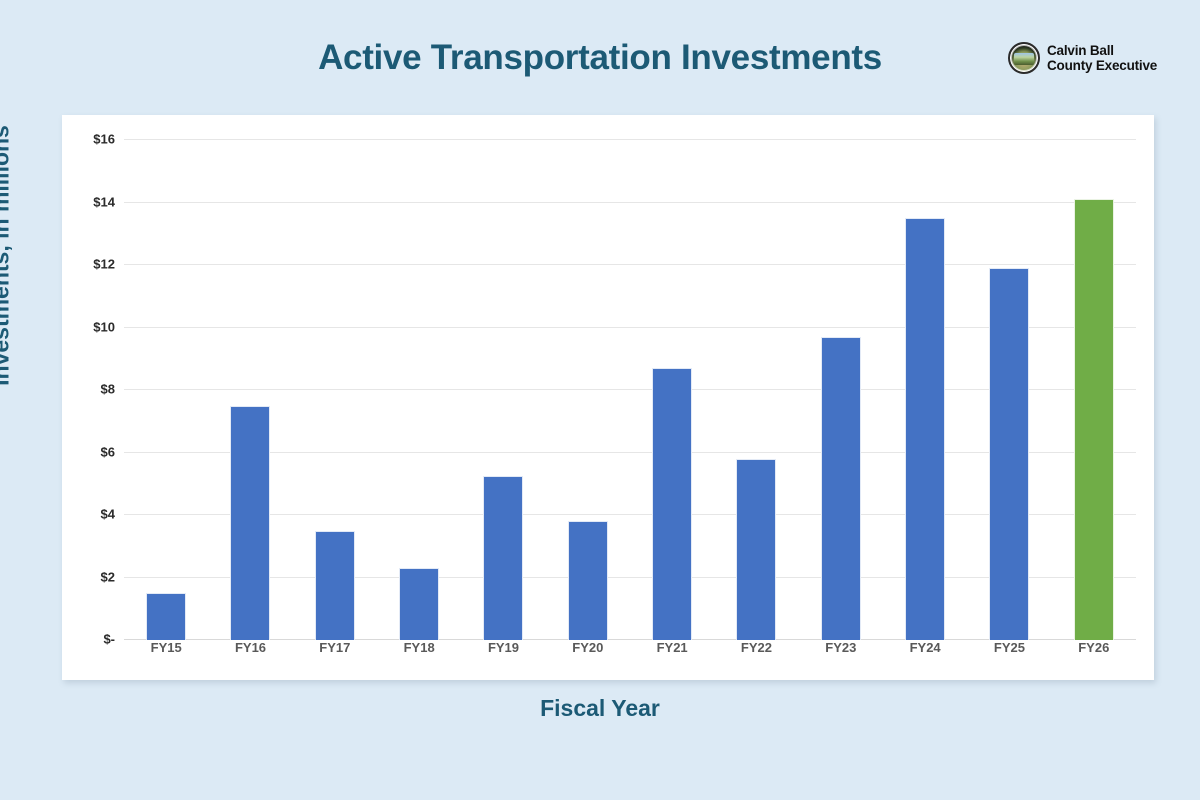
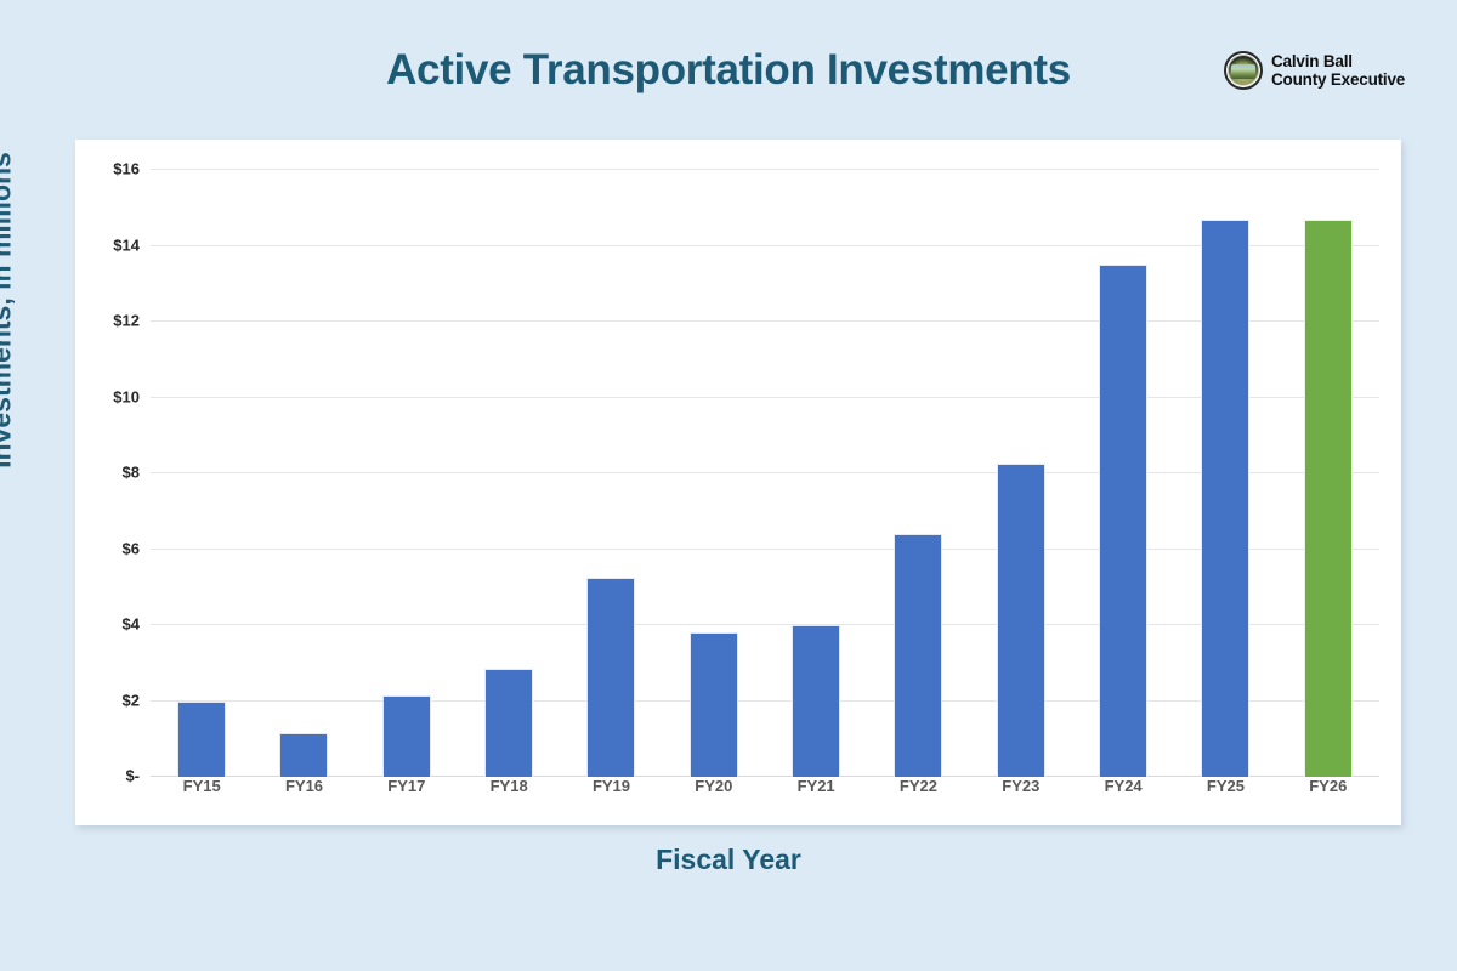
FY15: $1.5 -> $2.0
FY16: $7.5 -> $1.1
FY17: $3.5 -> $2.1
FY18: $2.3 -> $2.9
FY21: $8.7 -> $4.0
FY22: $5.8 -> $6.4
FY23: $9.7 -> $8.2
FY25: $11.9 -> $14.7
FY26: $14.1 -> $14.7
